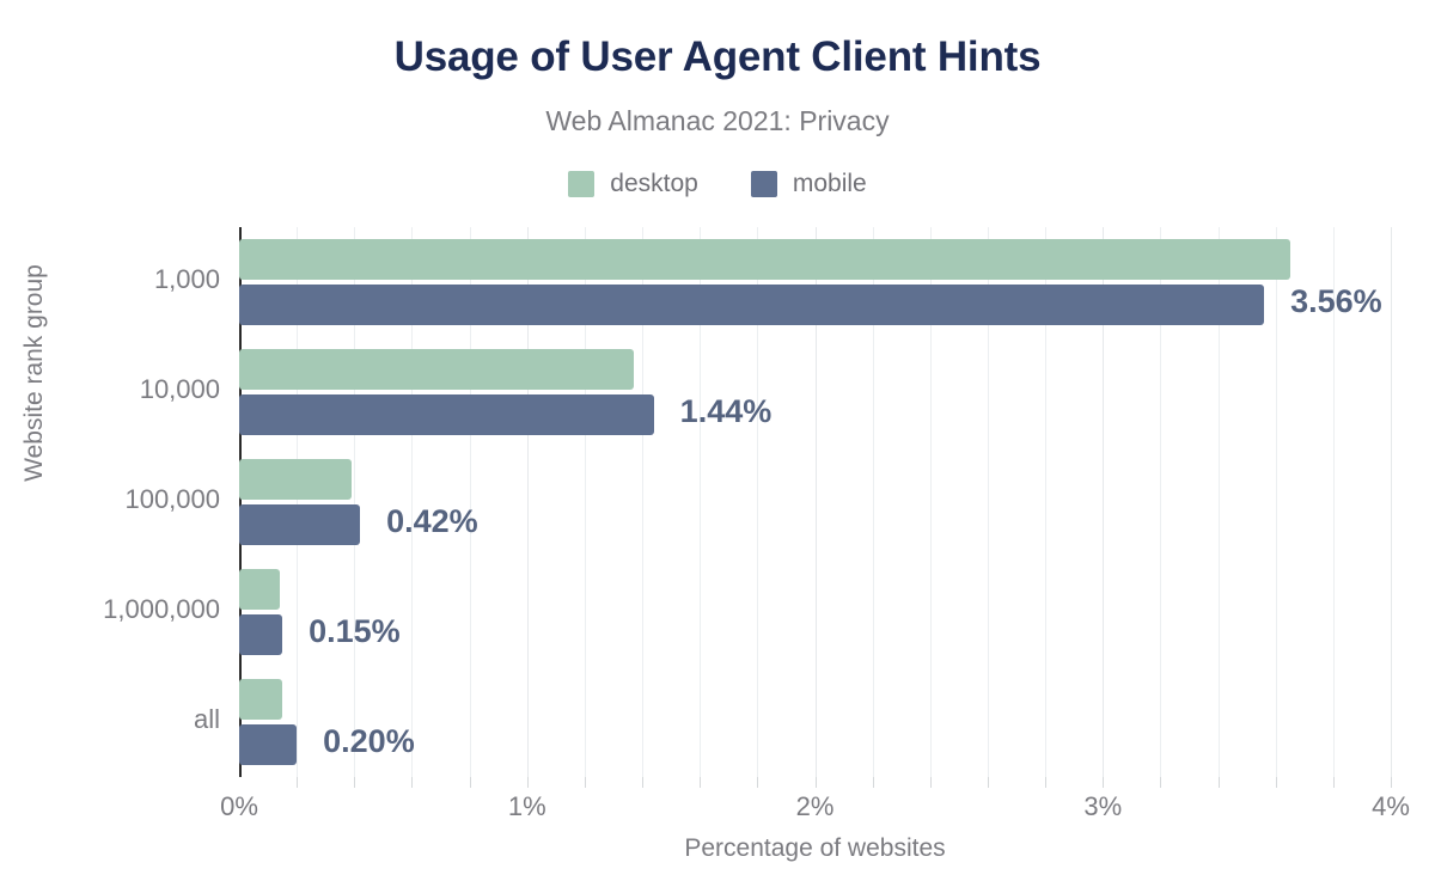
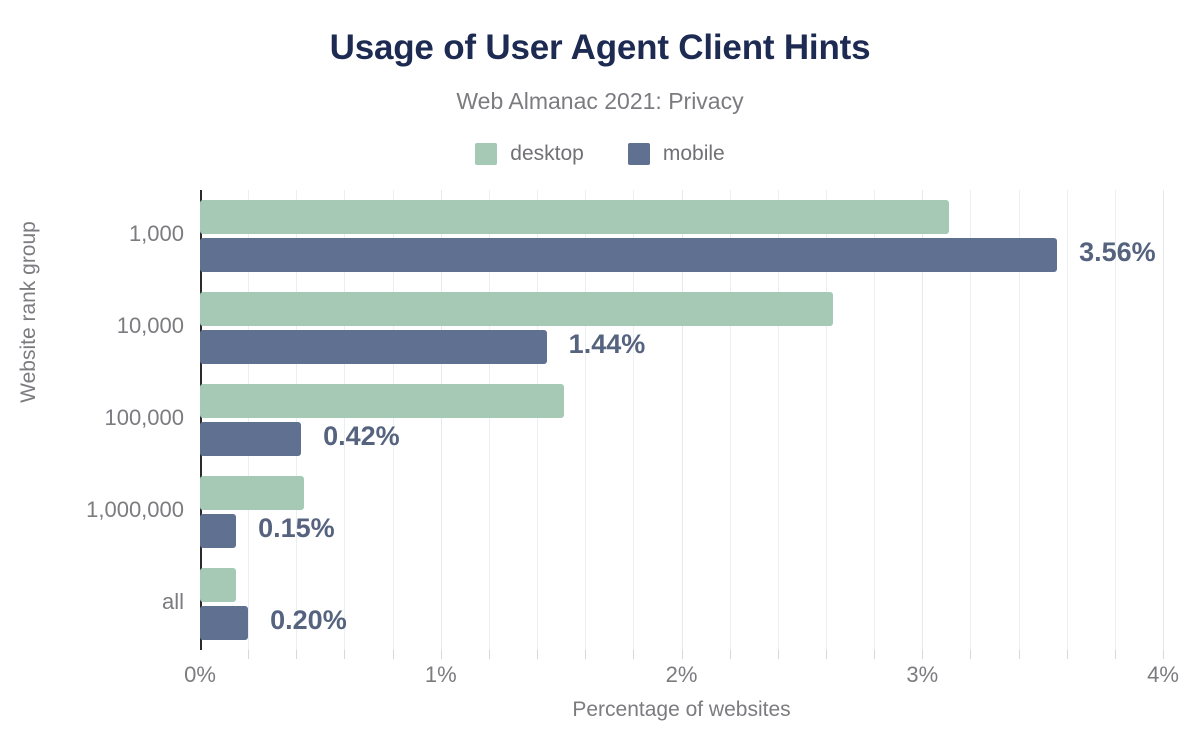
desktop/1,000: 3.65% -> 3.11%
desktop/10,000: 1.37% -> 2.63%
desktop/100,000: 0.39% -> 1.51%
desktop/1,000,000: 0.14% -> 0.43%
